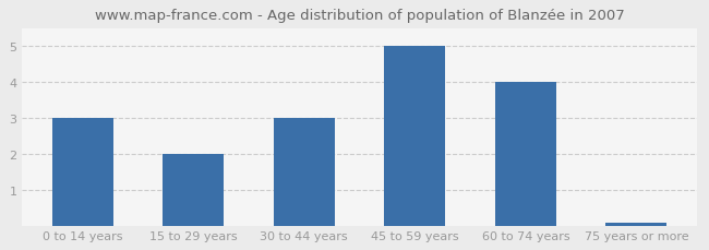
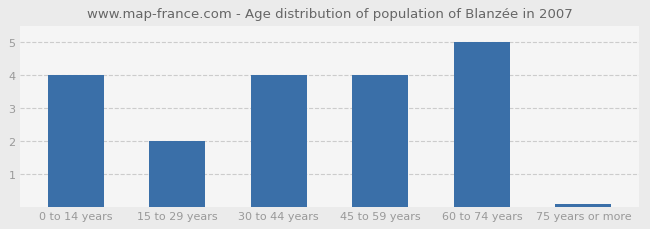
0 to 14 years: 3.00 -> 4.00
30 to 44 years: 3.00 -> 4.00
45 to 59 years: 5.00 -> 4.00
60 to 74 years: 4.00 -> 5.00
